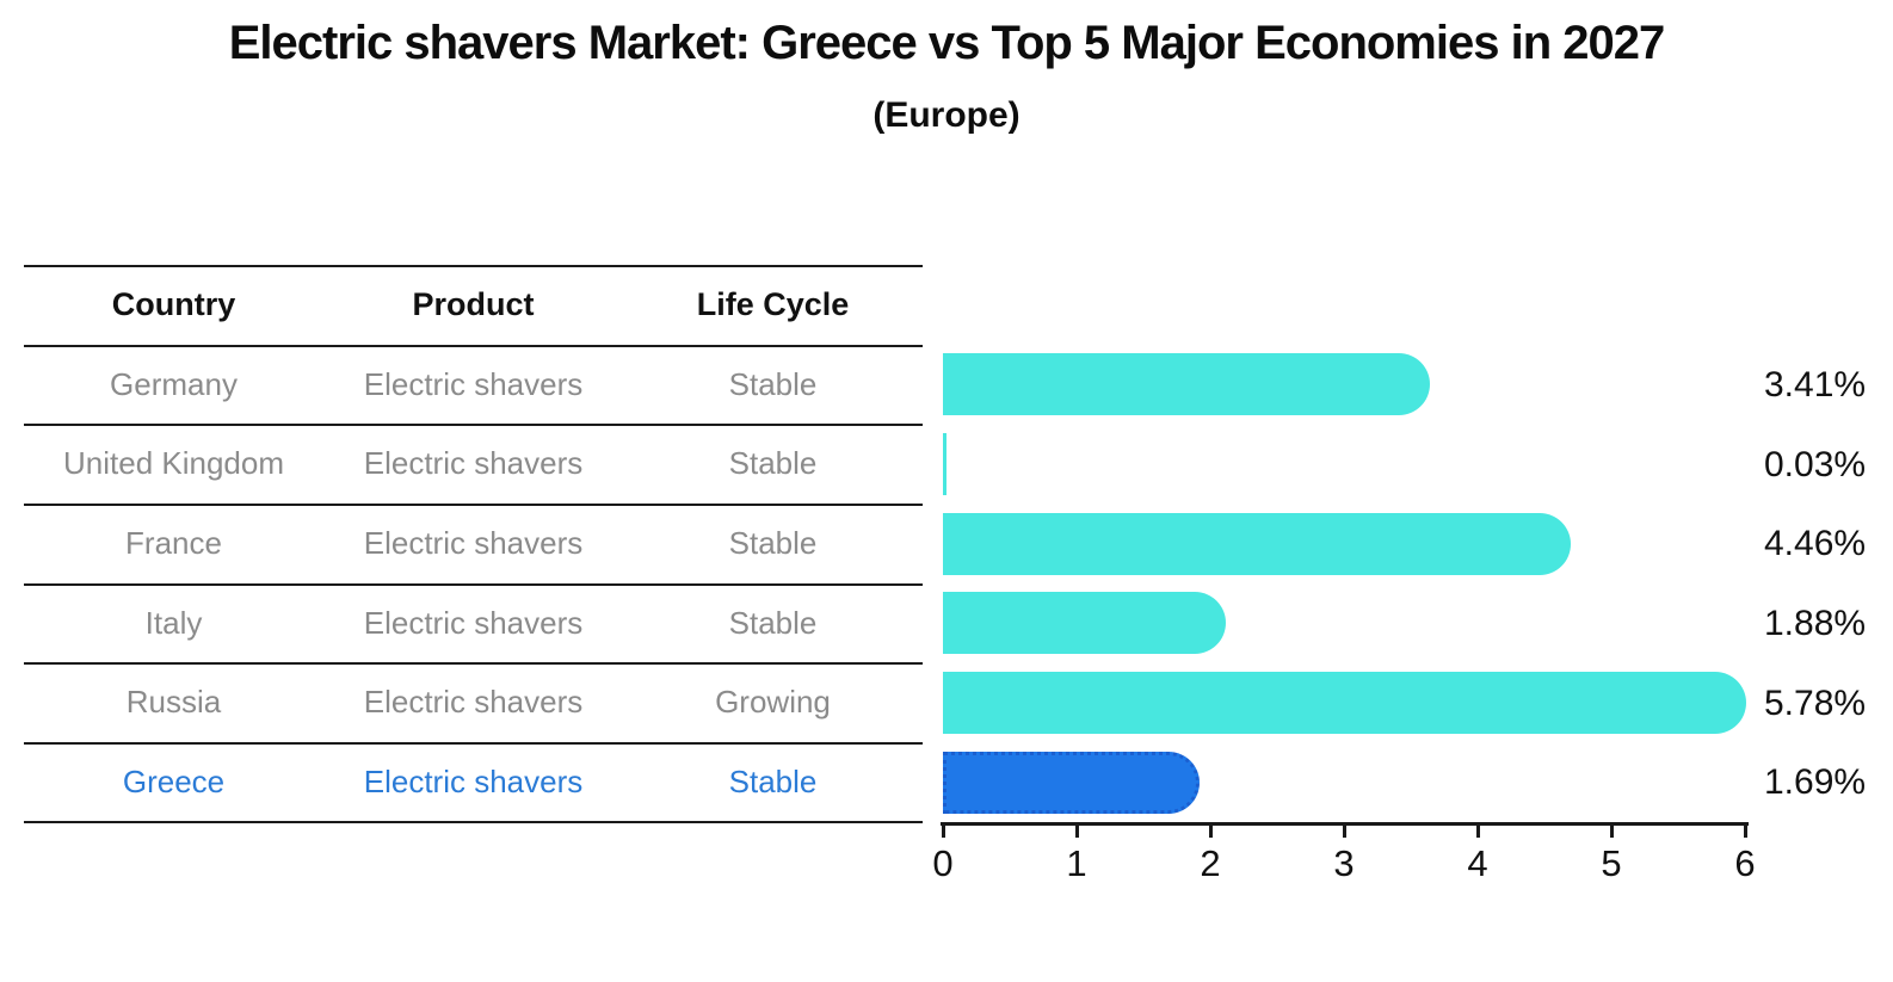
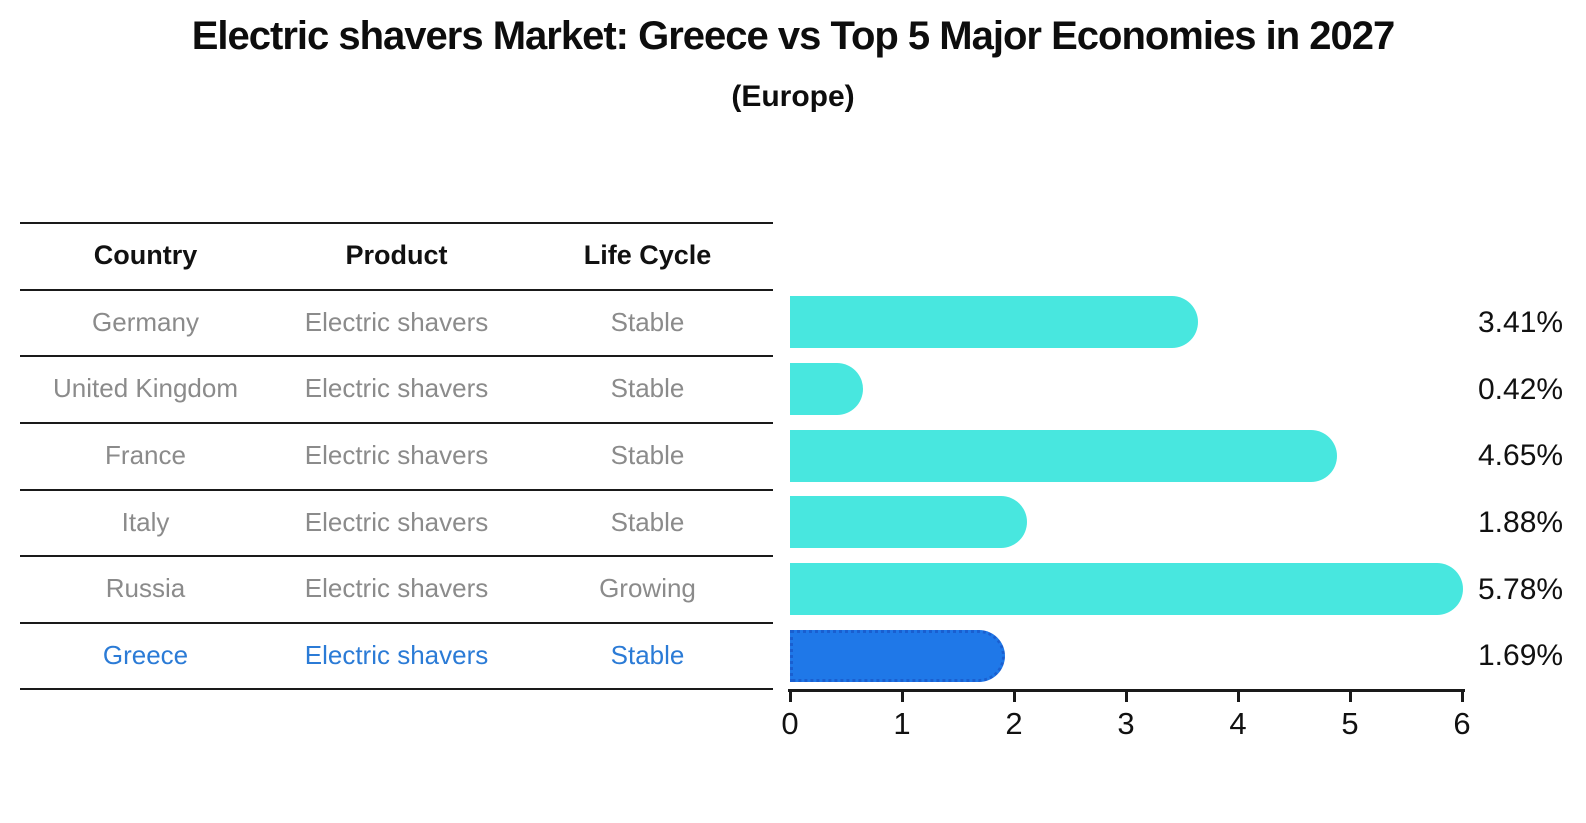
United Kingdom: 0.03% -> 0.42%
France: 4.46% -> 4.65%
